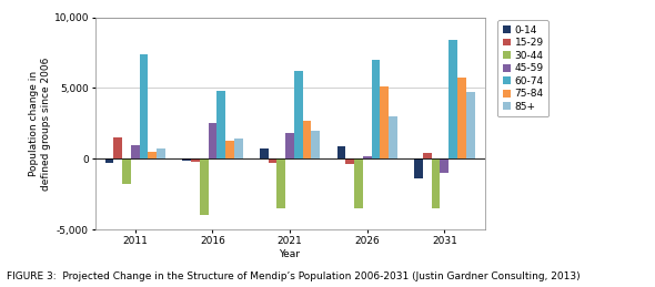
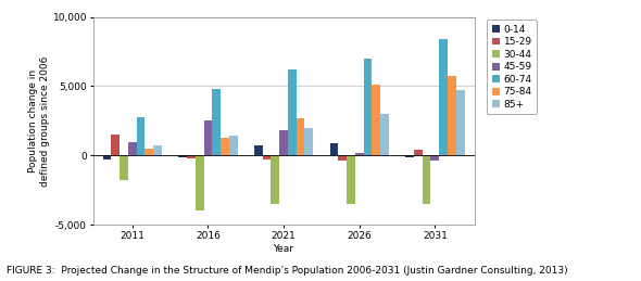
60-74/2011: 7,400 -> 2,800
0-14/2031: -1,400 -> -100
45-59/2031: -1,000 -> -400
